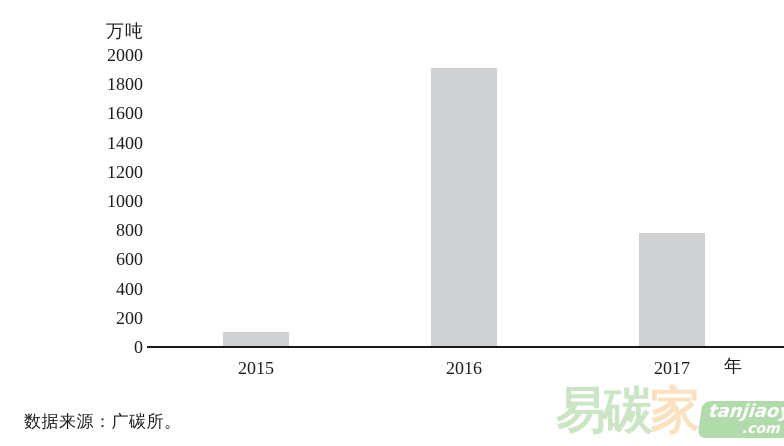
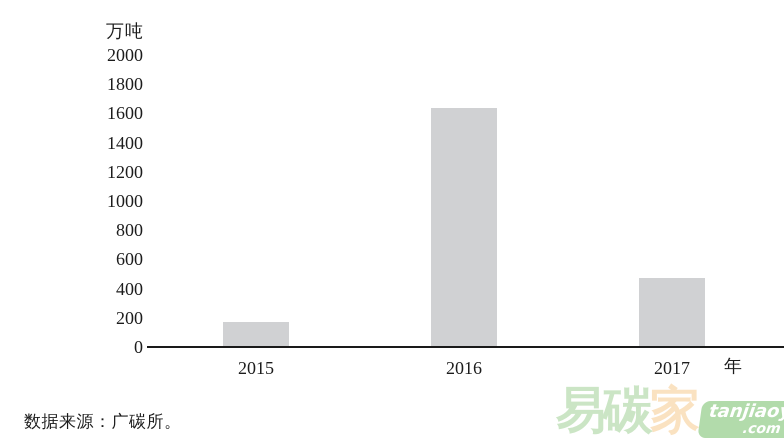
2015: 100 -> 170
2016: 1910 -> 1640
2017: 780 -> 470
